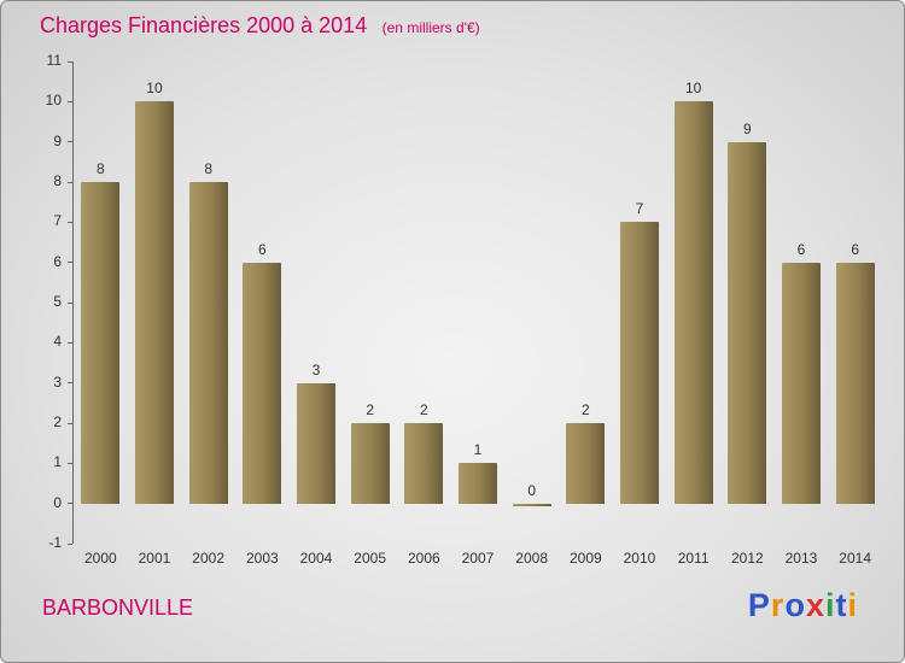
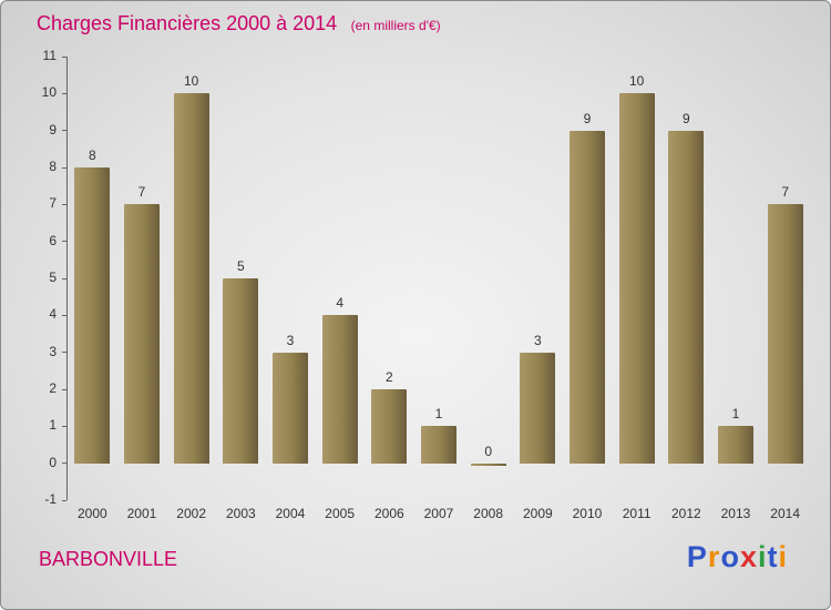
2001: 10 -> 7
2002: 8 -> 10
2003: 6 -> 5
2005: 2 -> 4
2009: 2 -> 3
2010: 7 -> 9
2013: 6 -> 1
2014: 6 -> 7
